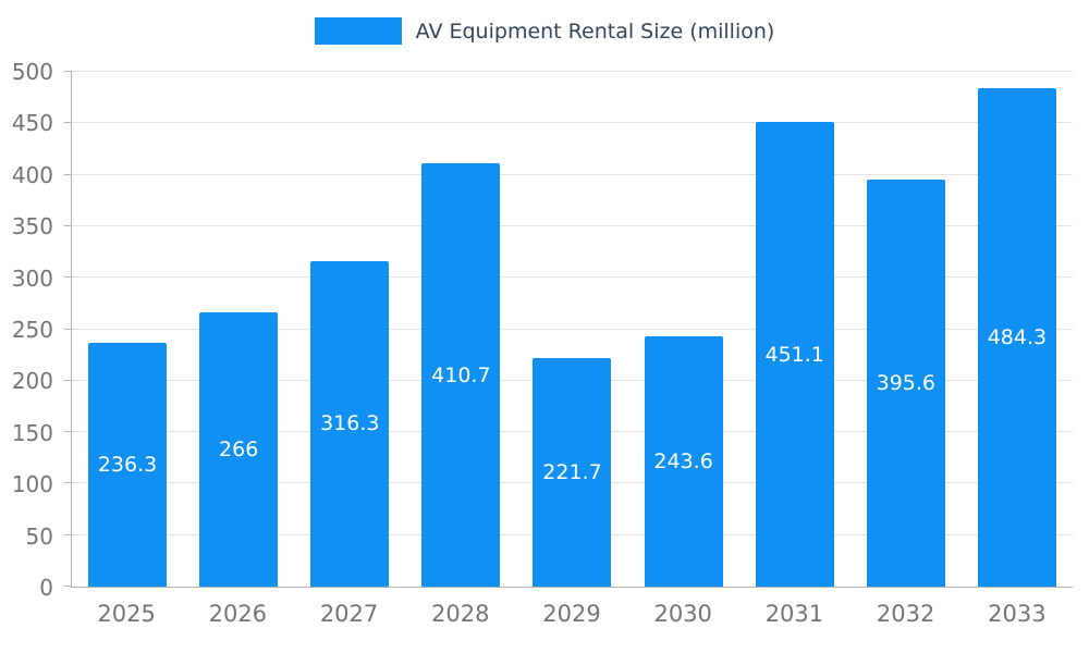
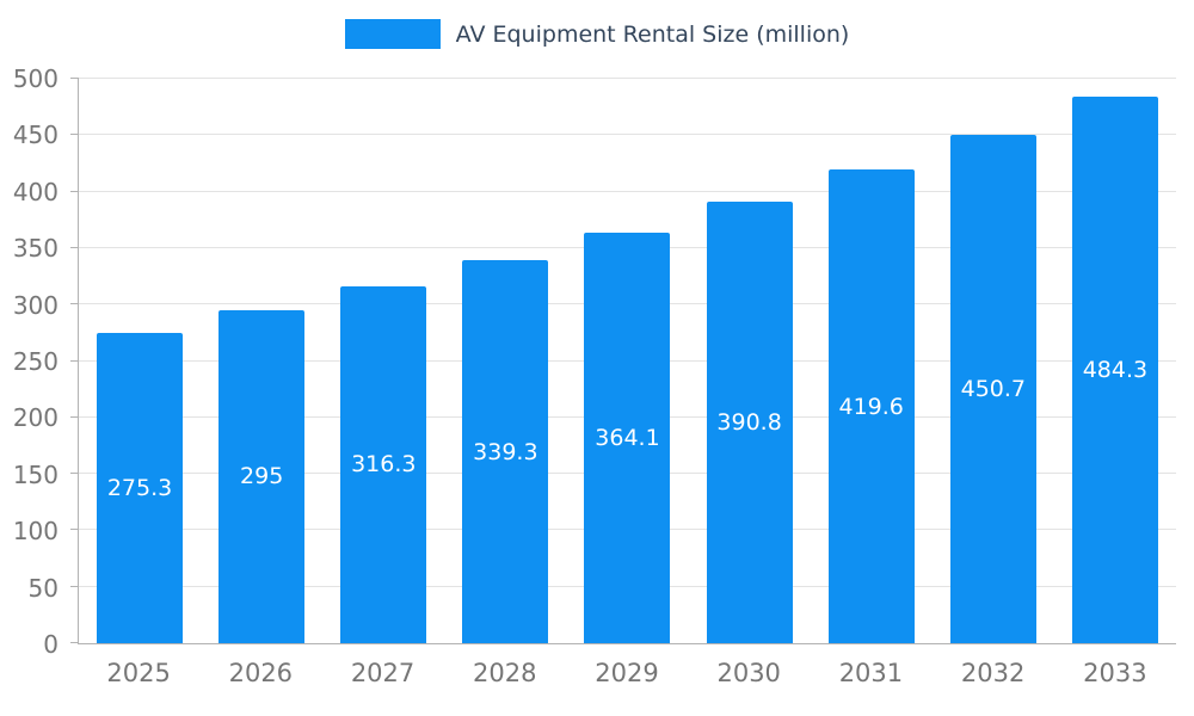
2025: 236.3 -> 275.3
2026: 266 -> 295
2028: 410.7 -> 339.3
2029: 221.7 -> 364.1
2030: 243.6 -> 390.8
2031: 451.1 -> 419.6
2032: 395.6 -> 450.7
